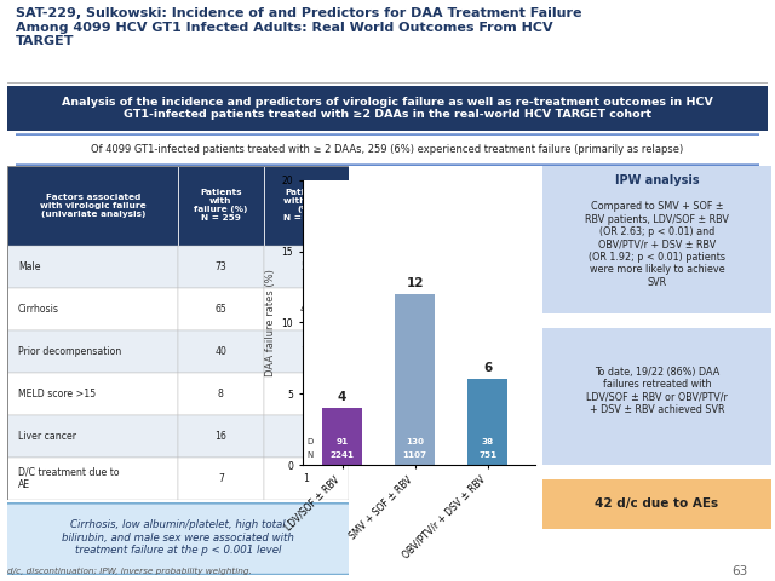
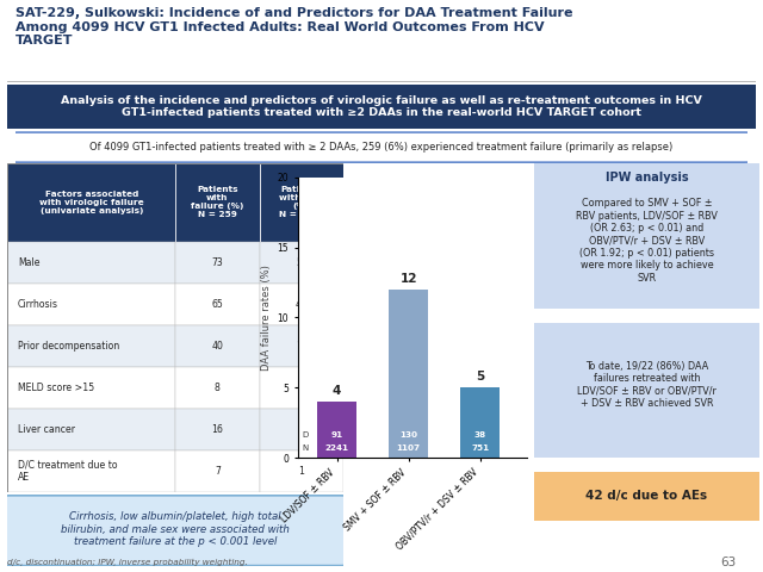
OBV/PTV/r + DSV ± RBV: 6 -> 5
